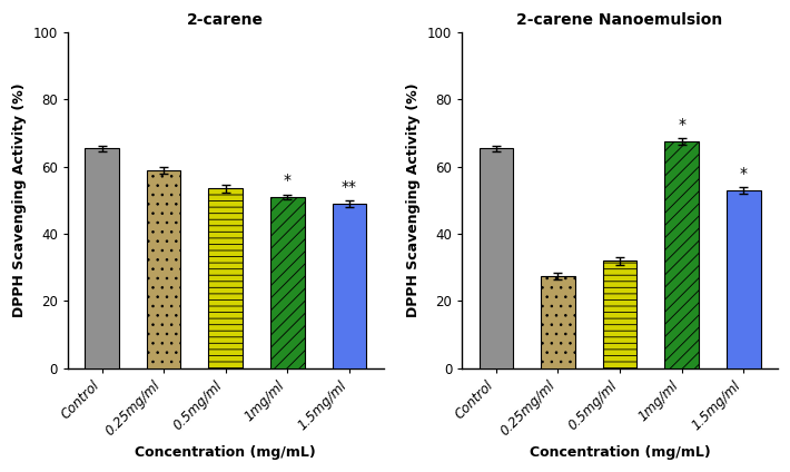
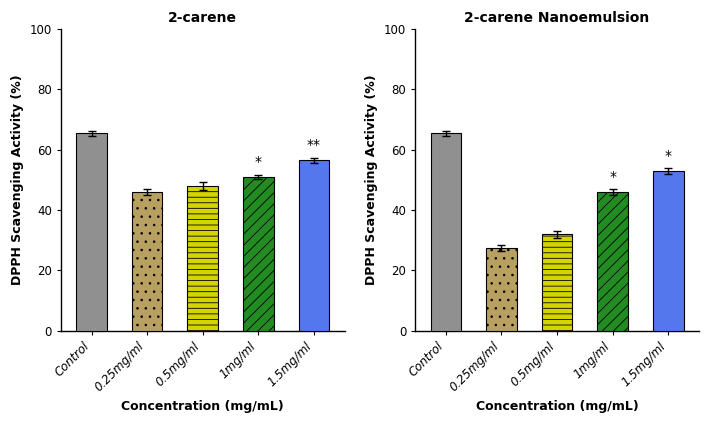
2-carene/0.25mg/ml: 59.0 -> 46.0
2-carene/0.5mg/ml: 53.5 -> 48.0
2-carene/1.5mg/ml: 49.0 -> 56.5
2-carene Nanoemulsion/1mg/ml: 67.5 -> 46.0
